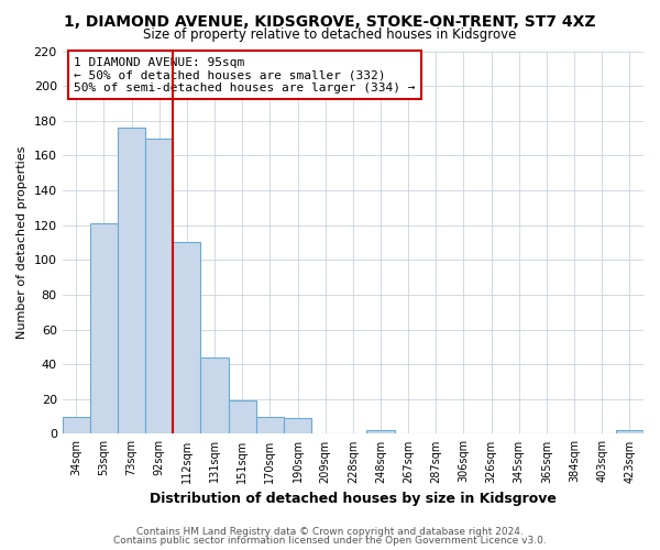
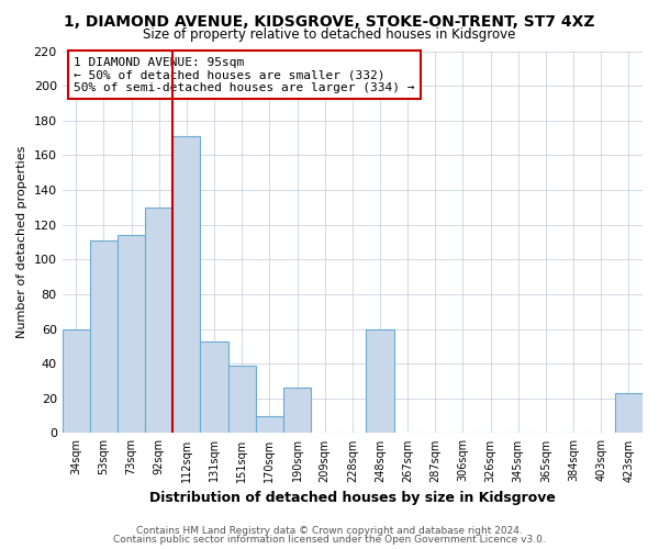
34sqm: 10 -> 60
53sqm: 121 -> 111
73sqm: 176 -> 114
92sqm: 170 -> 130
112sqm: 110 -> 171
131sqm: 44 -> 53
151sqm: 19 -> 39
190sqm: 9 -> 26
248sqm: 2 -> 60
423sqm: 2 -> 23
